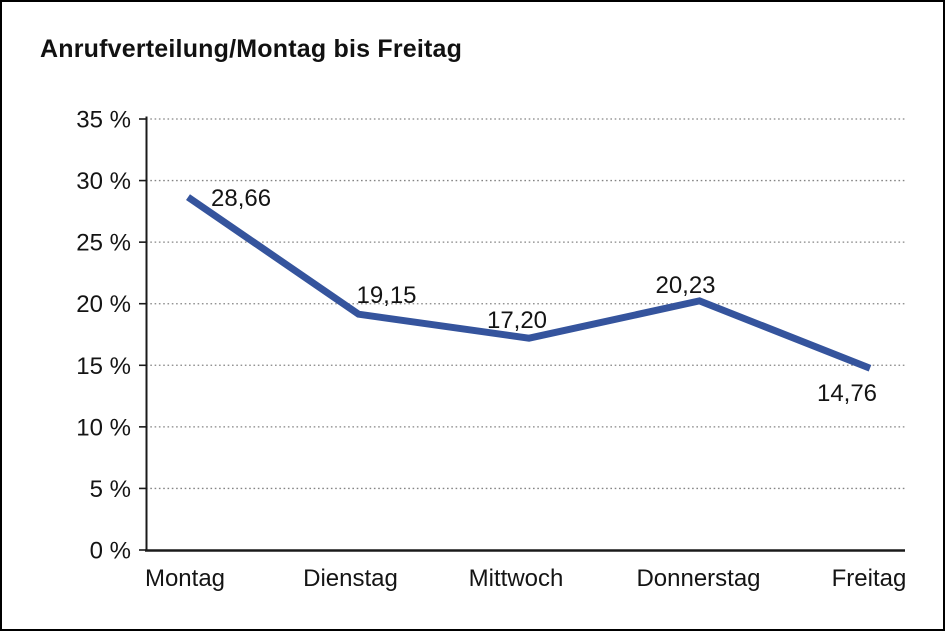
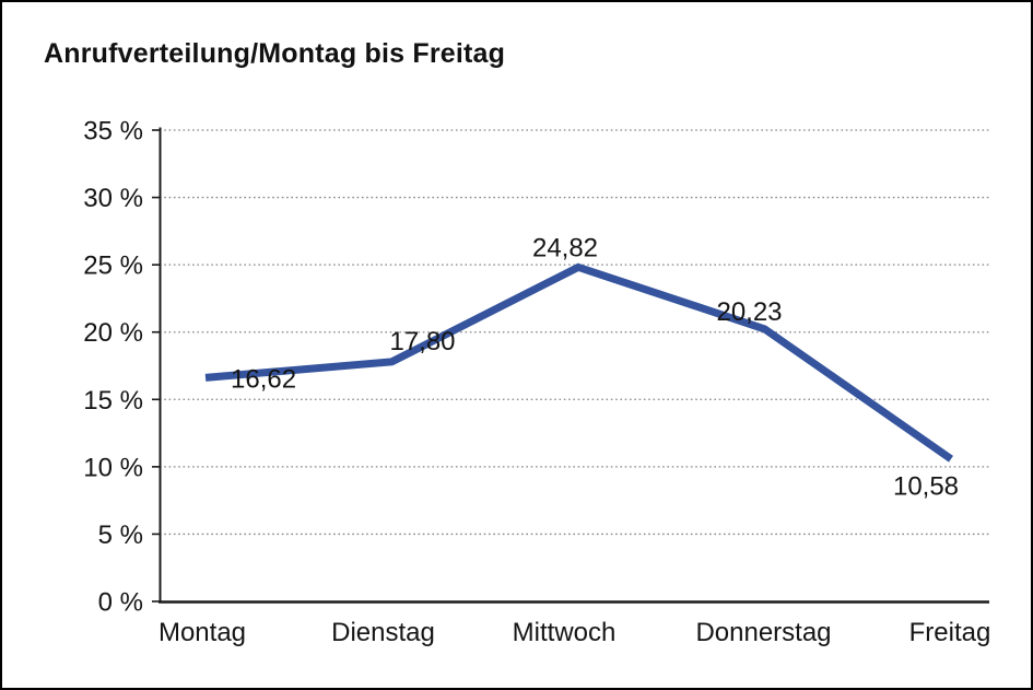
Montag: 28,66 -> 16,62
Dienstag: 19,15 -> 17,80
Mittwoch: 17,20 -> 24,82
Freitag: 14,76 -> 10,58
